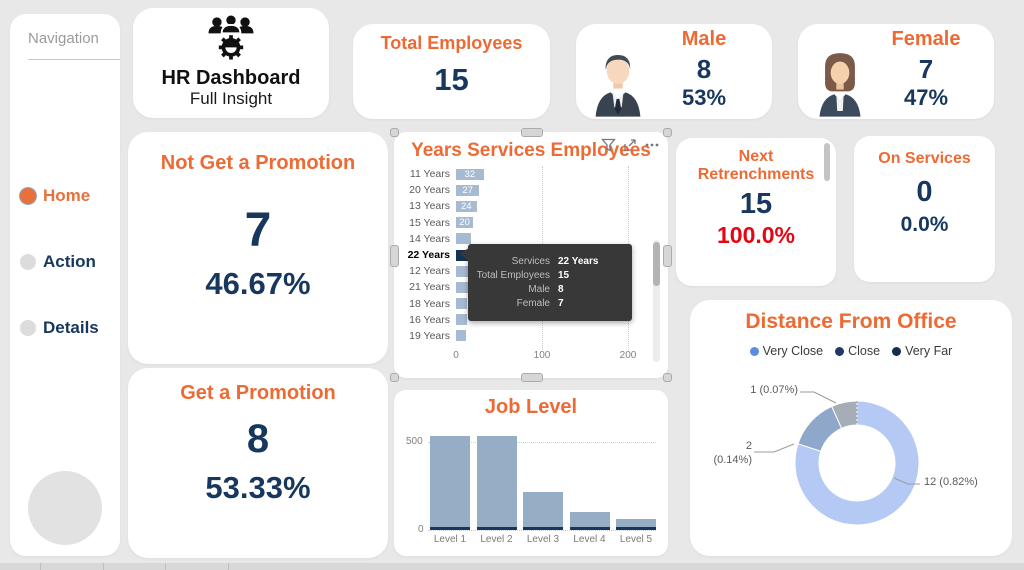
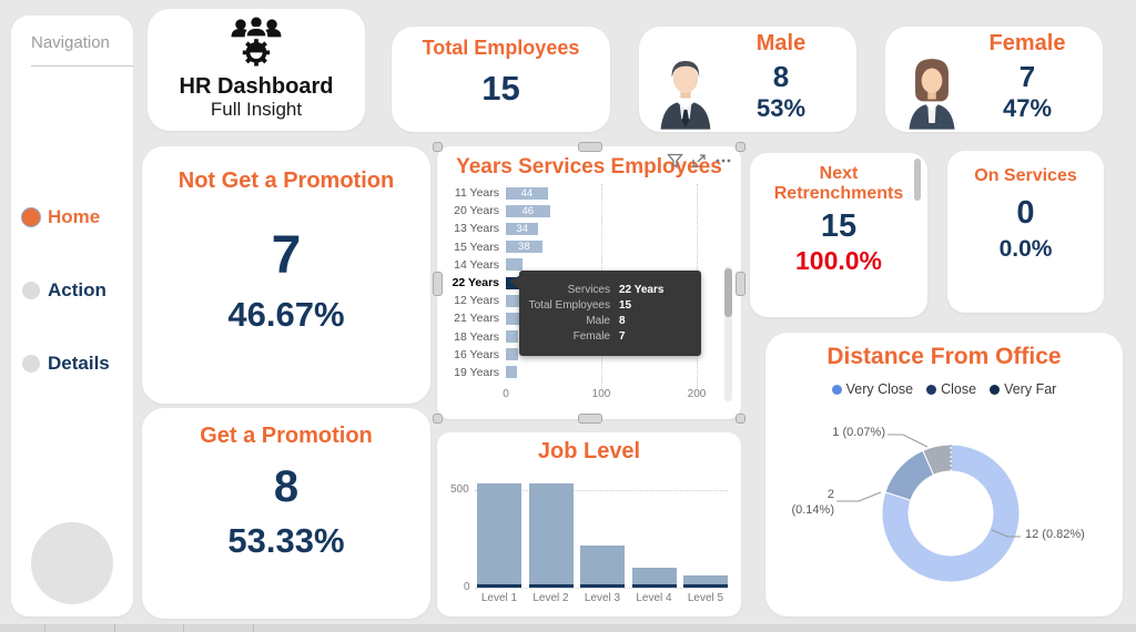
Years Services Employees/11 Years: 32 -> 44
Years Services Employees/20 Years: 27 -> 46
Years Services Employees/13 Years: 24 -> 34
Years Services Employees/15 Years: 20 -> 38
